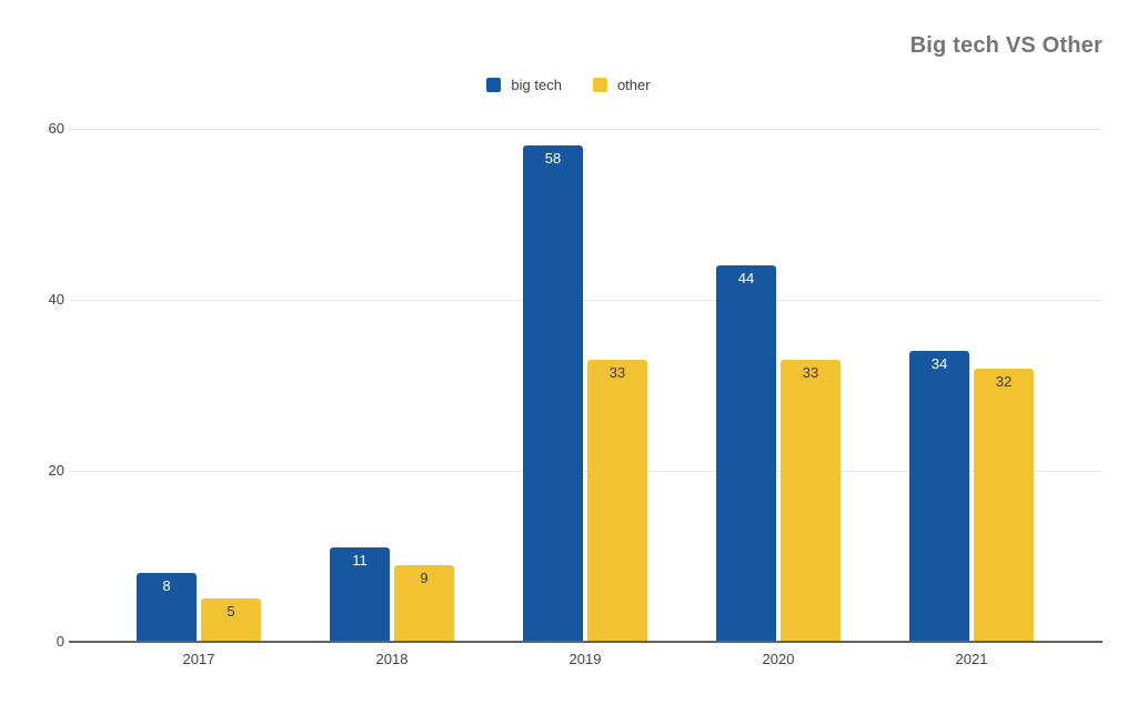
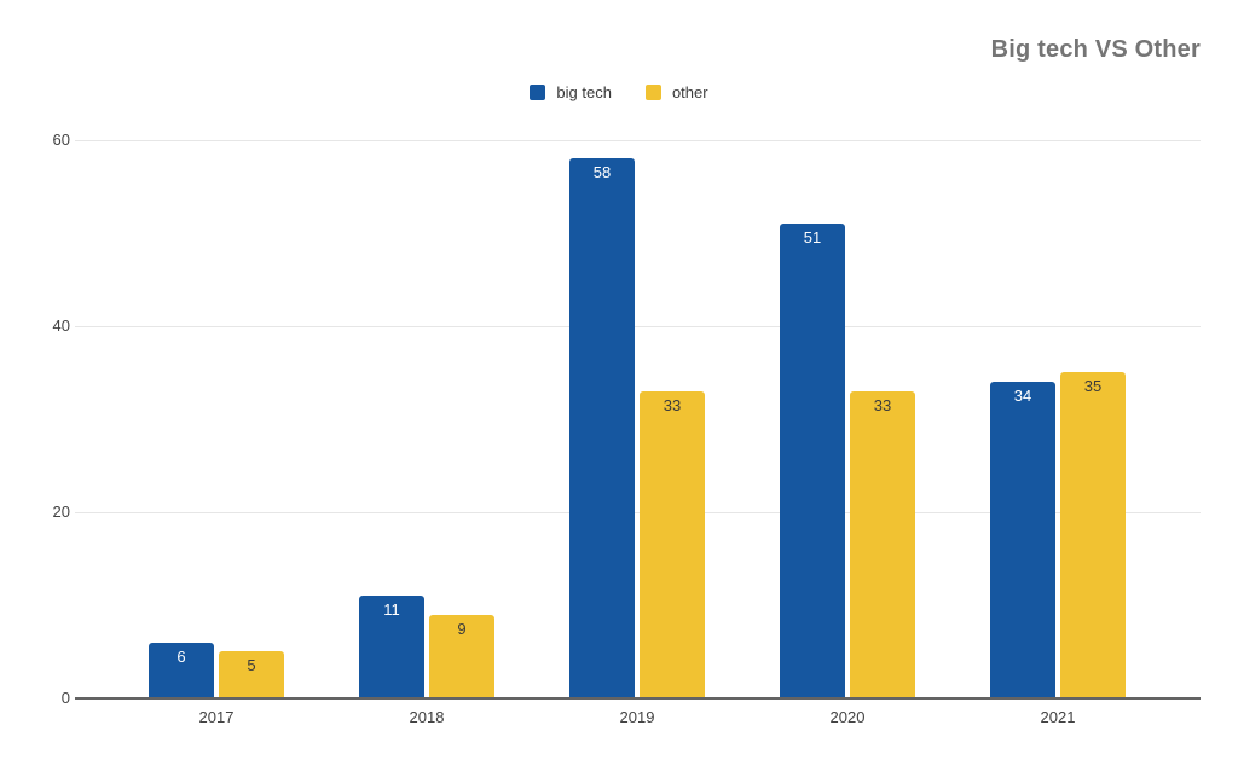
big tech/2017: 8 -> 6
big tech/2020: 44 -> 51
other/2021: 32 -> 35
